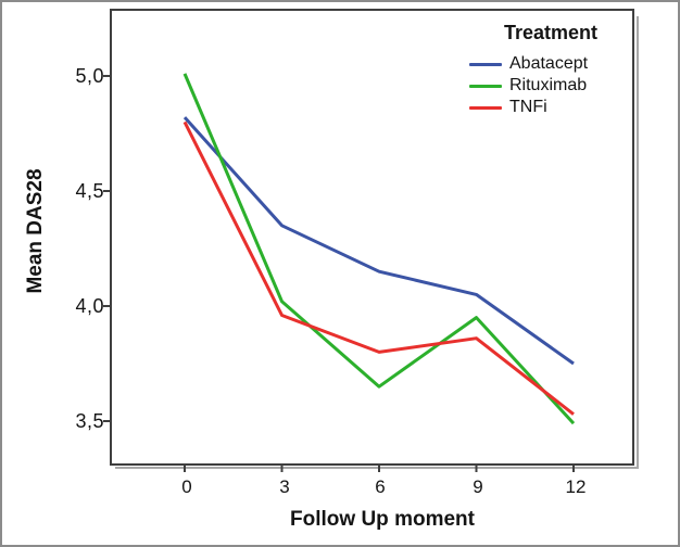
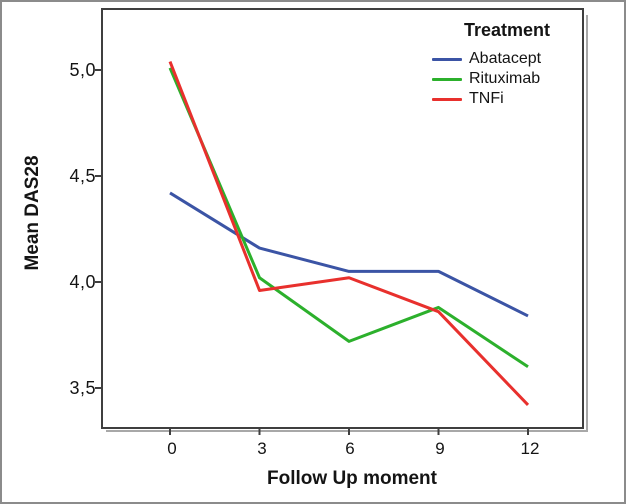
Abatacept/0: 4,82 -> 4,42
TNFi/0: 4,80 -> 5,04
Abatacept/3: 4,35 -> 4,16
Abatacept/6: 4,15 -> 4,05
Rituximab/6: 3,65 -> 3,72
TNFi/6: 3,80 -> 4,02
Rituximab/9: 3,95 -> 3,88
Abatacept/12: 3,75 -> 3,84
Rituximab/12: 3,49 -> 3,60
TNFi/12: 3,53 -> 3,42
